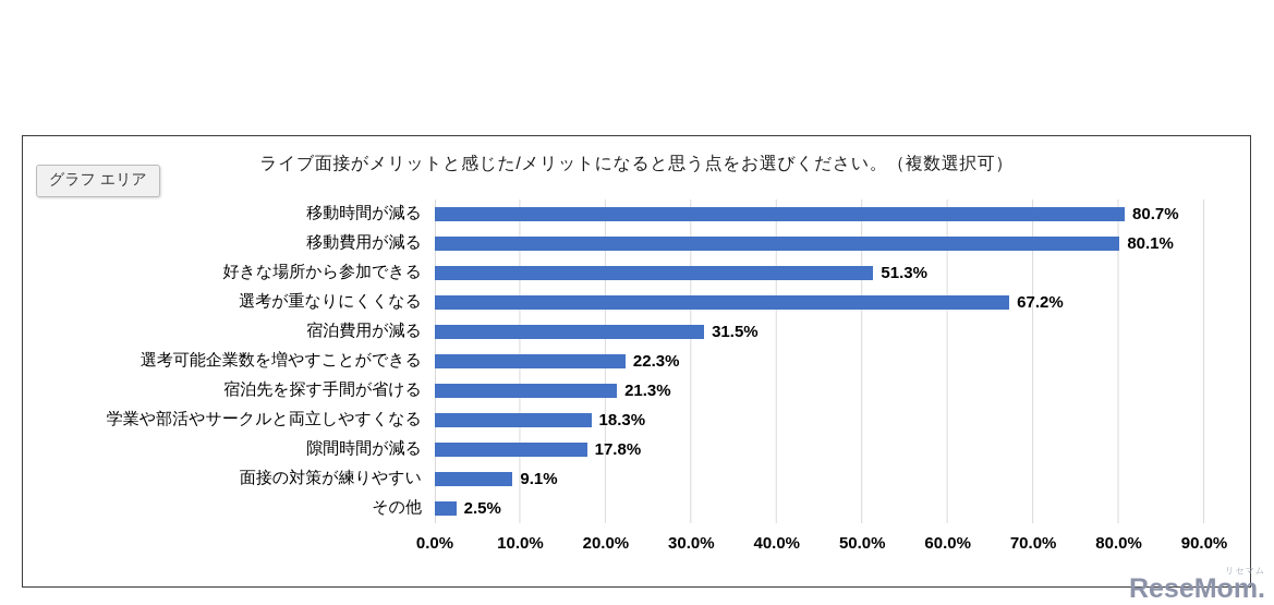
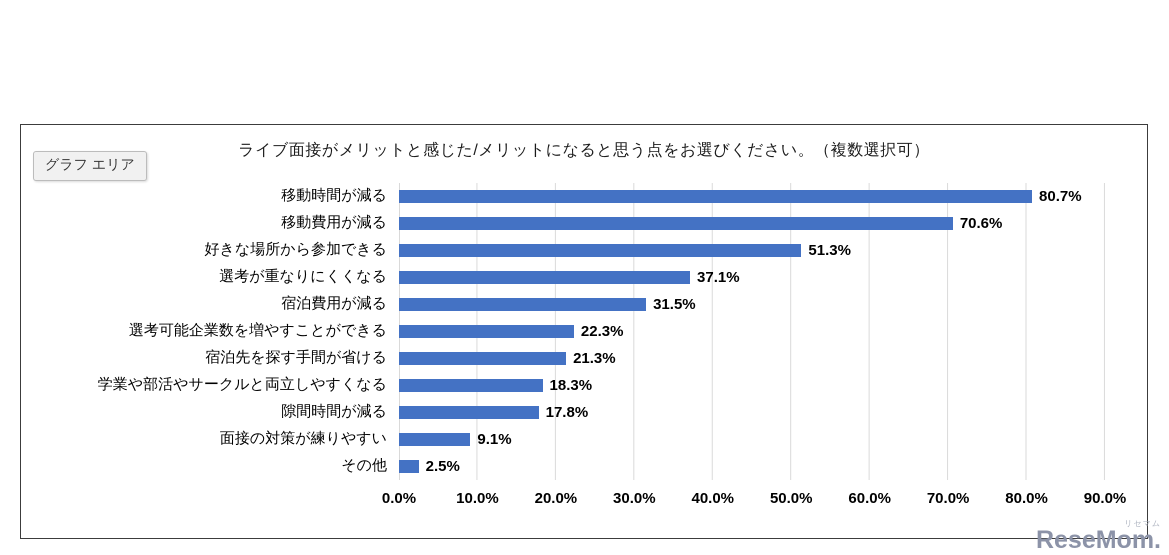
移動費用が減る: 80.1% -> 70.6%
選考が重なりにくくなる: 67.2% -> 37.1%
